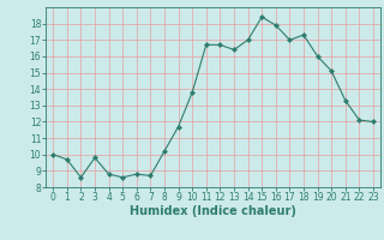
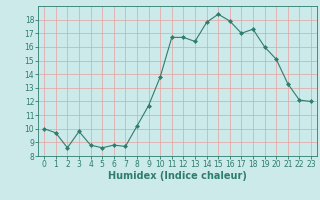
14: 17.0 -> 17.8
